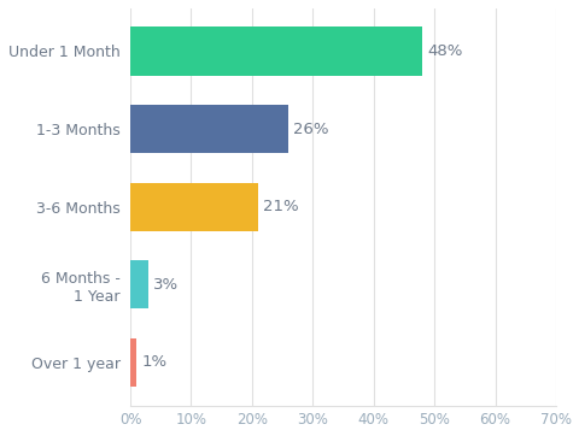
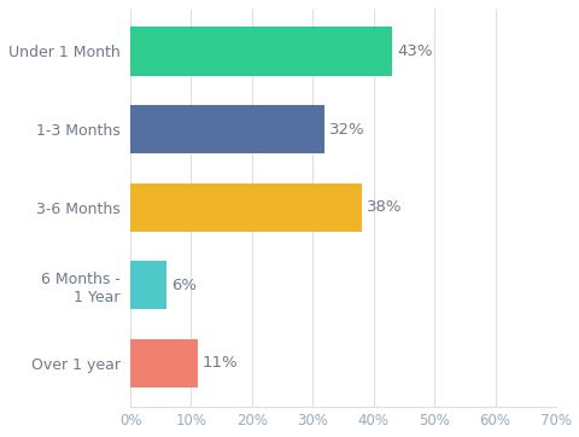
Under 1 Month: 48% -> 43%
1-3 Months: 26% -> 32%
3-6 Months: 21% -> 38%
6 Months - 1 Year: 3% -> 6%
Over 1 year: 1% -> 11%
